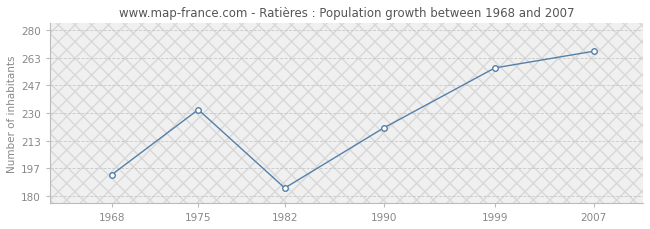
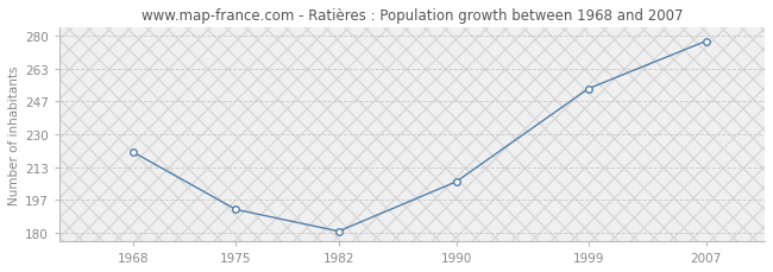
1968: 193 -> 221
1975: 232 -> 192
1982: 185 -> 181
1990: 221 -> 206
1999: 257 -> 253
2007: 267 -> 277
